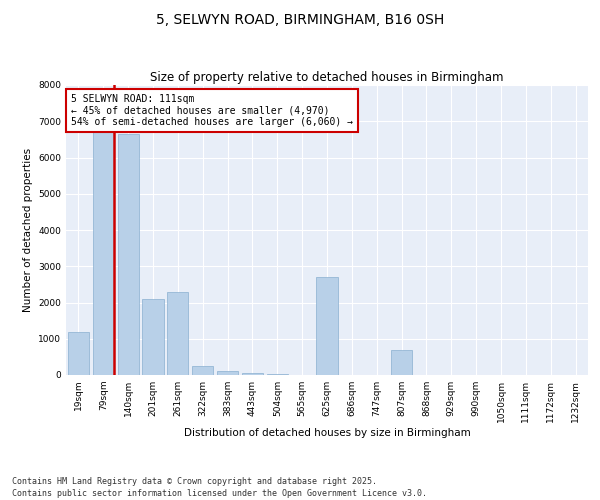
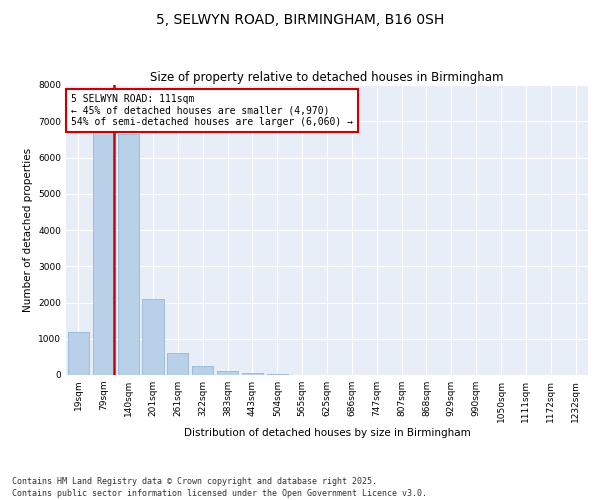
261sqm: 2300 -> 600
625sqm: 2700 -> 0
807sqm: 700 -> 0
